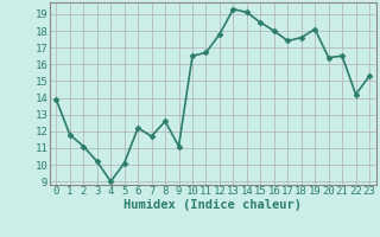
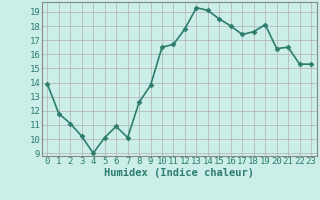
6: 12.2 -> 10.9
7: 11.7 -> 10.1
9: 11.1 -> 13.8
22: 14.2 -> 15.3
